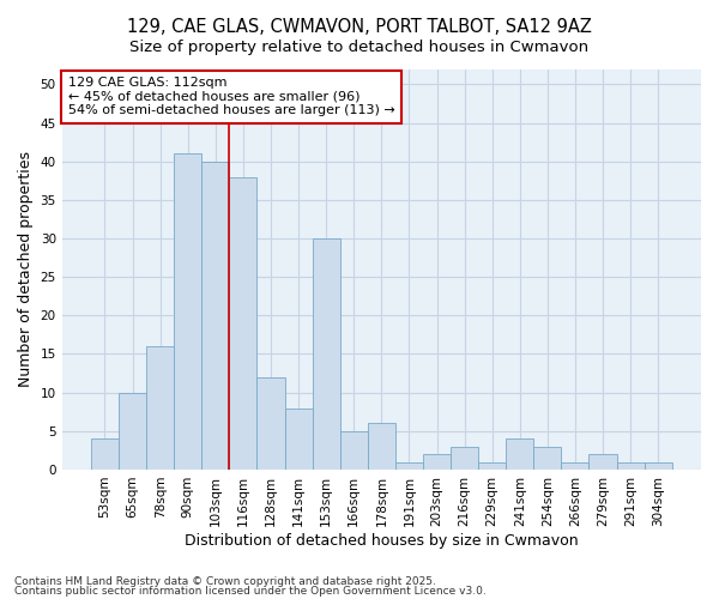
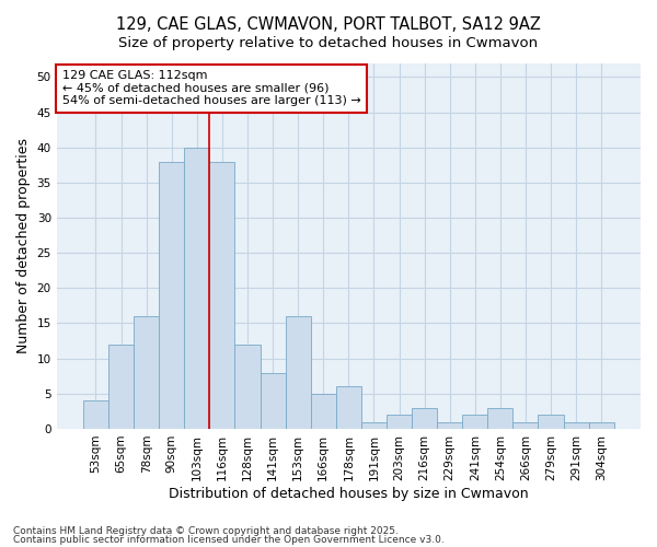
65sqm: 10 -> 12
90sqm: 41 -> 38
153sqm: 30 -> 16
241sqm: 4 -> 2
